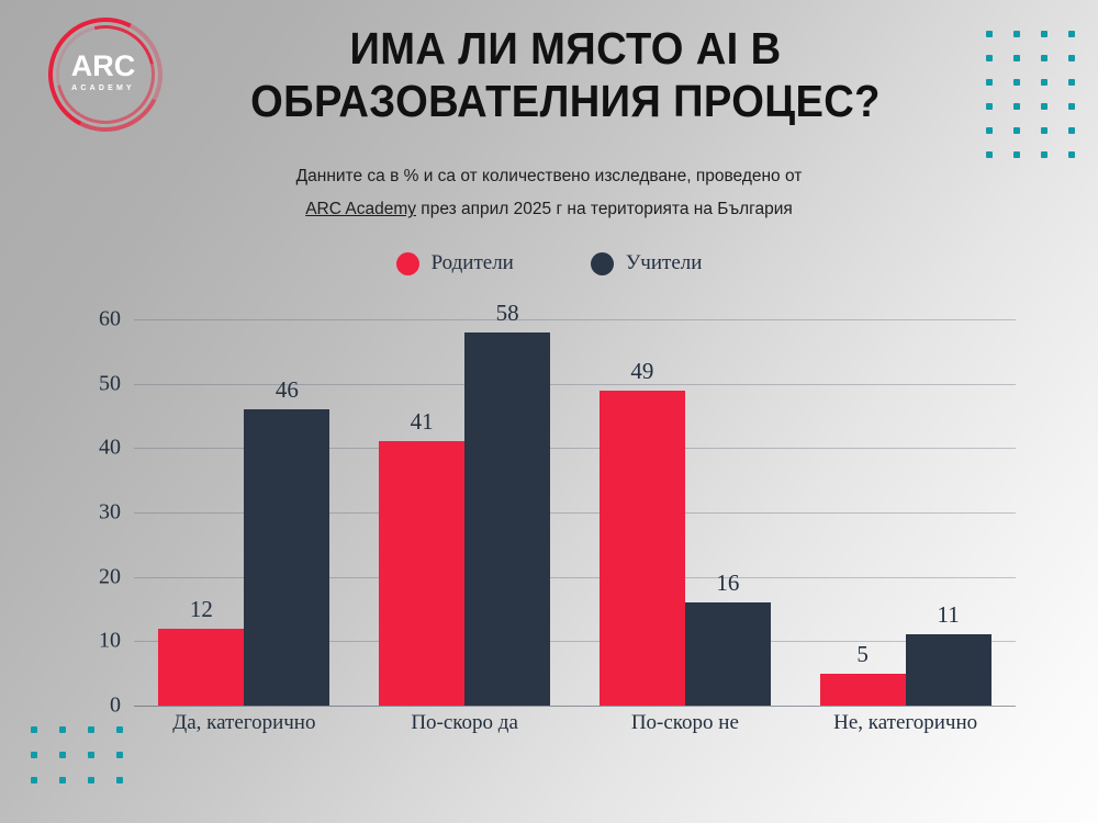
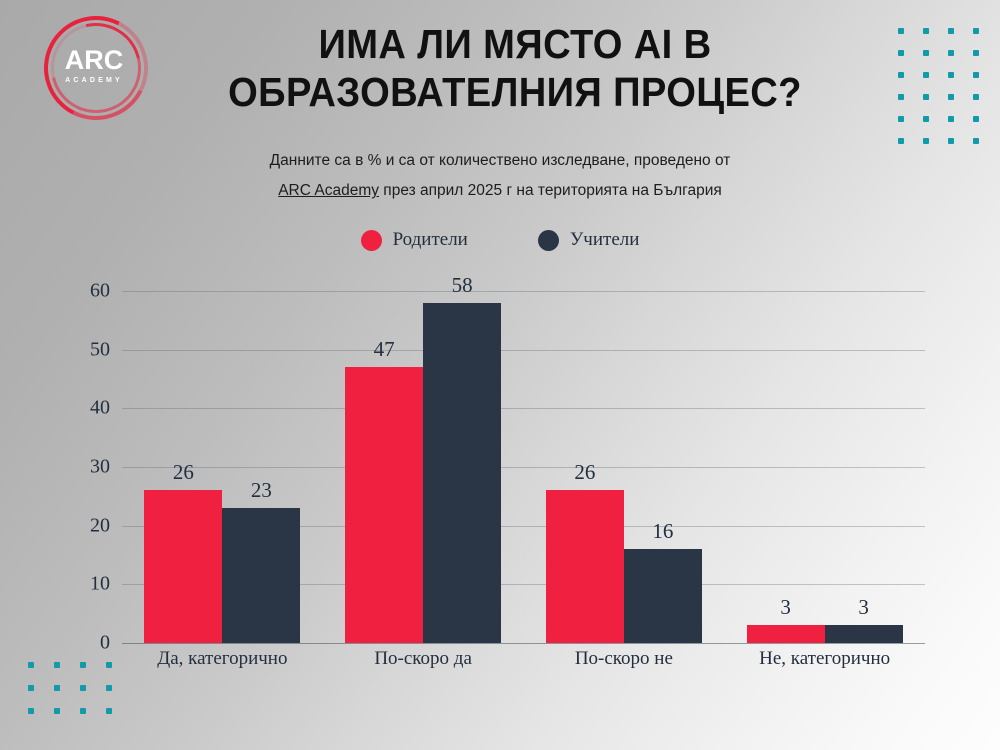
Родители/Да, категорично: 12 -> 26
Учители/Да, категорично: 46 -> 23
Родители/По-скоро да: 41 -> 47
Родители/По-скоро не: 49 -> 26
Родители/Не, категорично: 5 -> 3
Учители/Не, категорично: 11 -> 3
